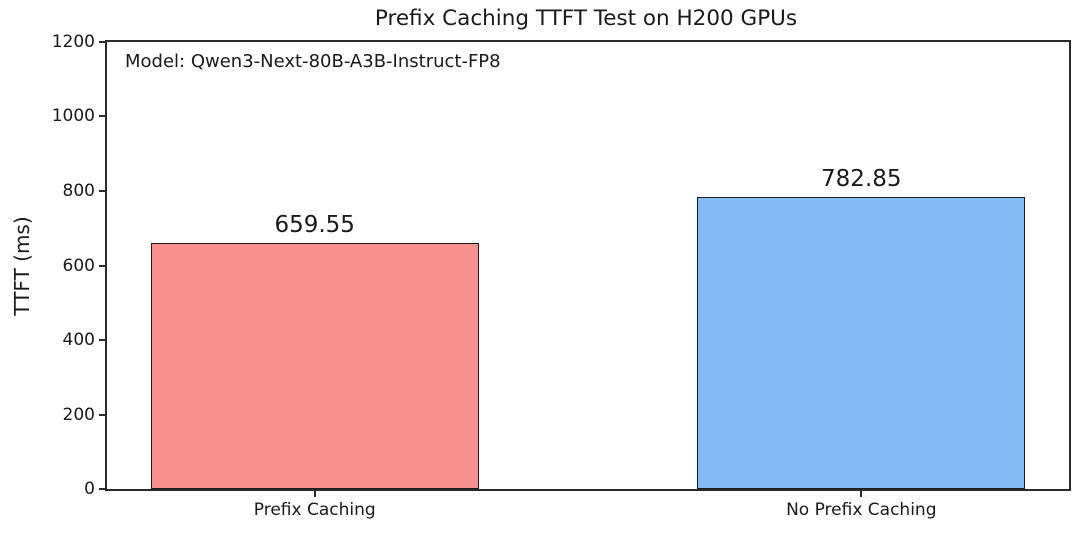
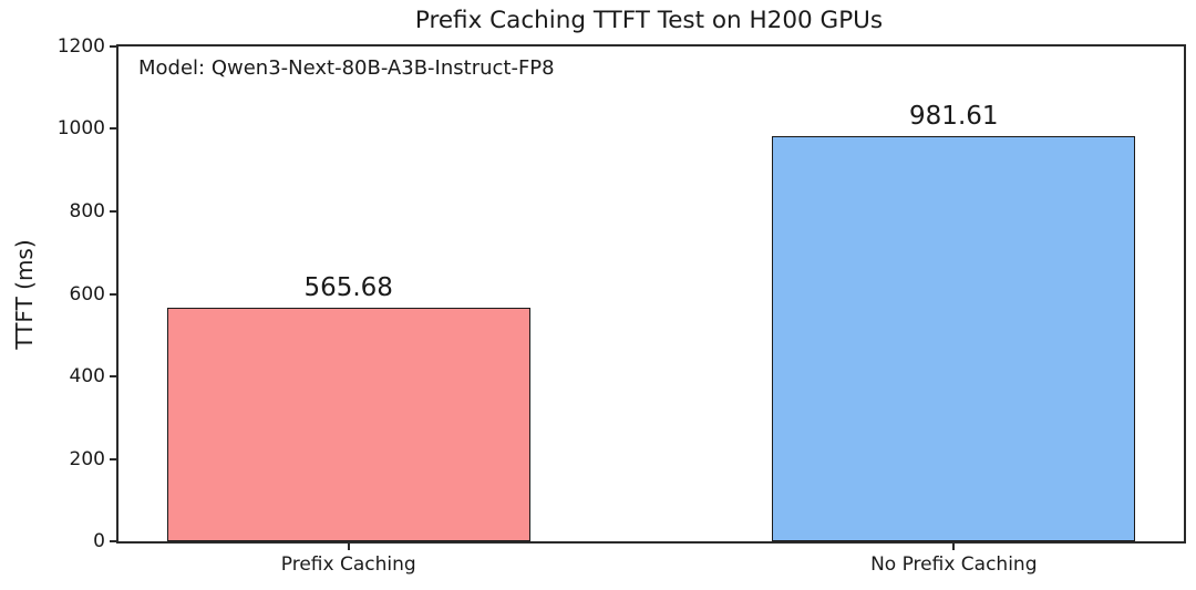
Prefix Caching: 659.55 -> 565.68
No Prefix Caching: 782.85 -> 981.61
